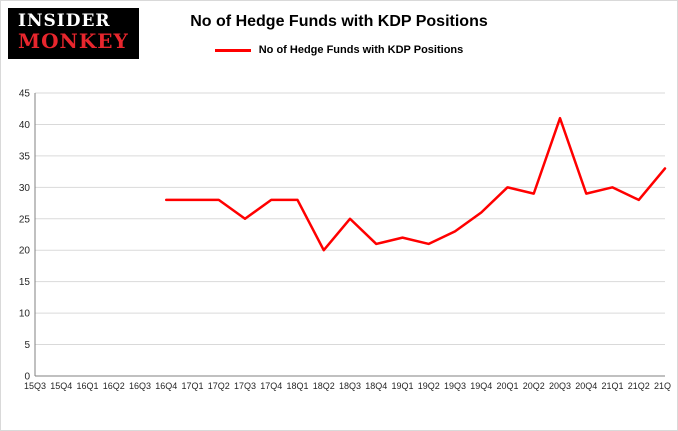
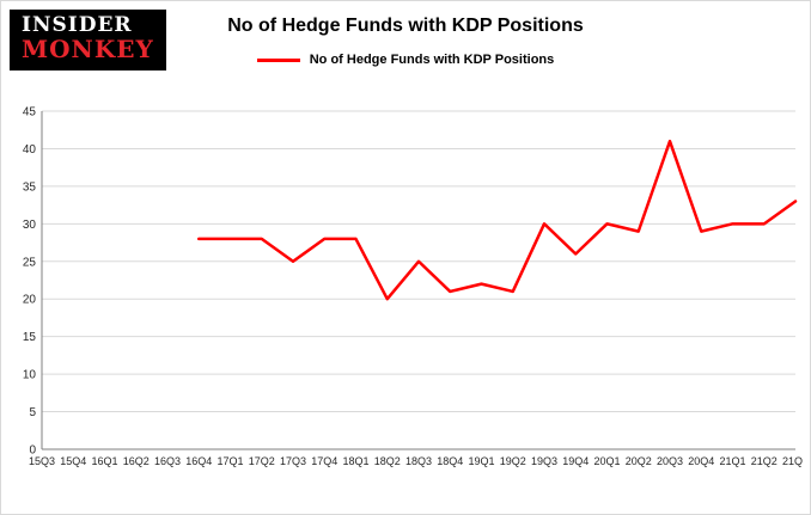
19Q3: 23 -> 30
21Q2: 28 -> 30
